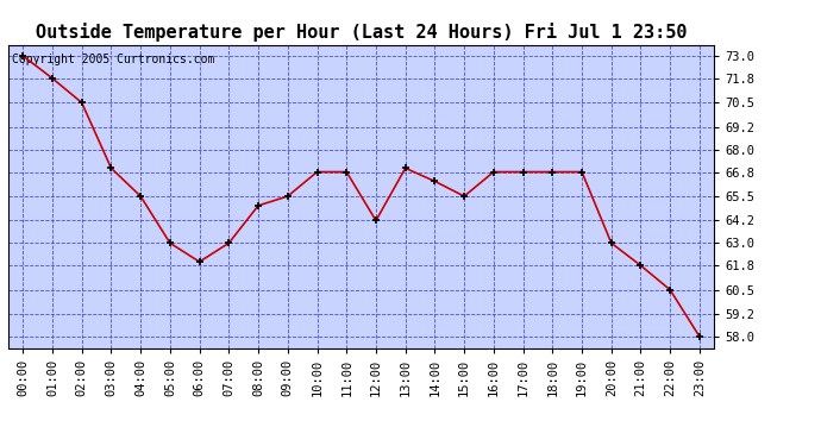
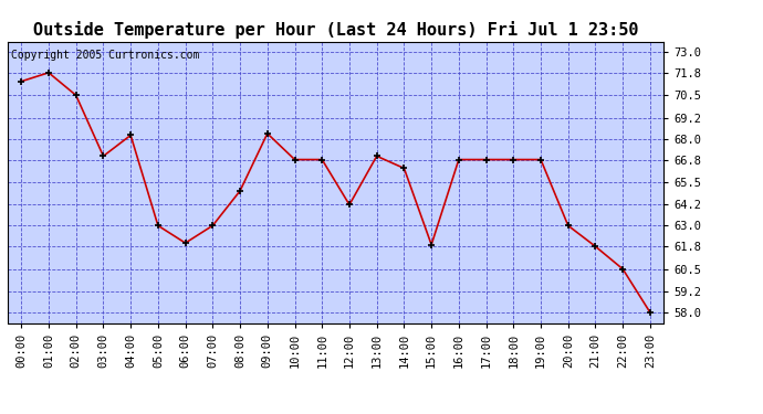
00:00: 73.0 -> 71.3
04:00: 65.5 -> 68.2
09:00: 65.5 -> 68.3
15:00: 65.5 -> 61.9
